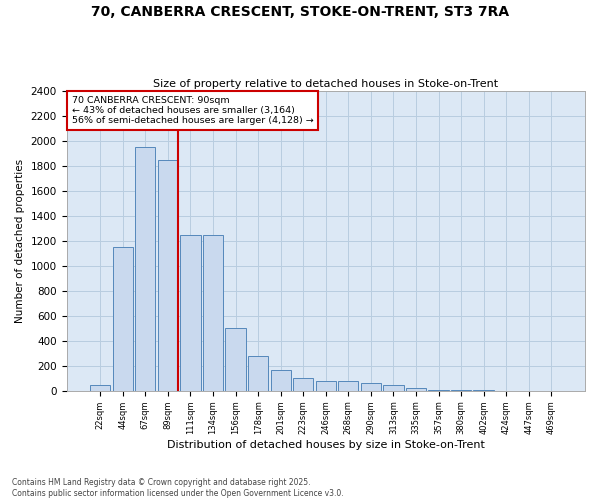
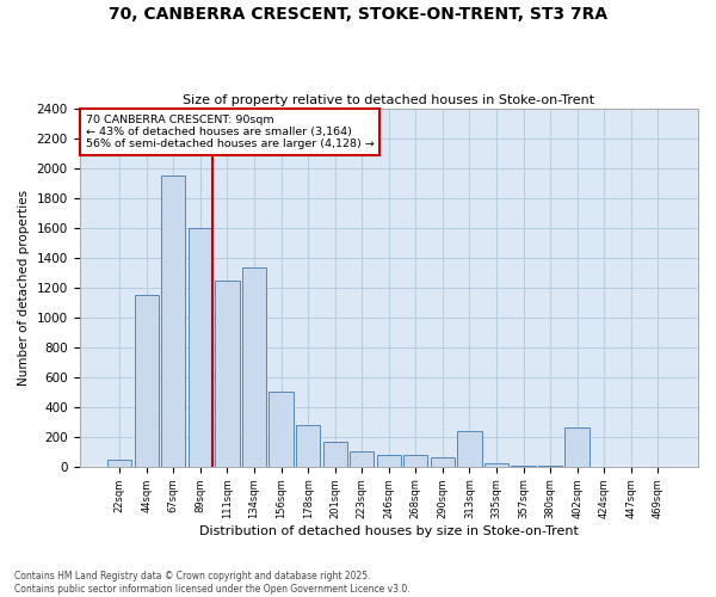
89sqm: 1850 -> 1600
134sqm: 1250 -> 1340
313sqm: 50 -> 240
402sqm: 0 -> 260
